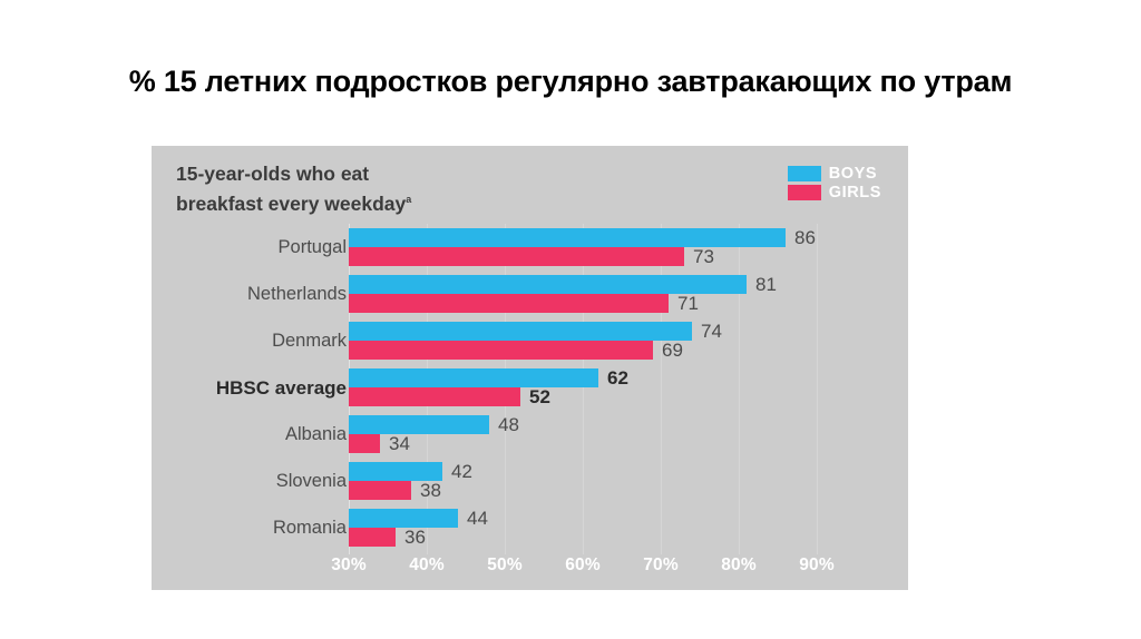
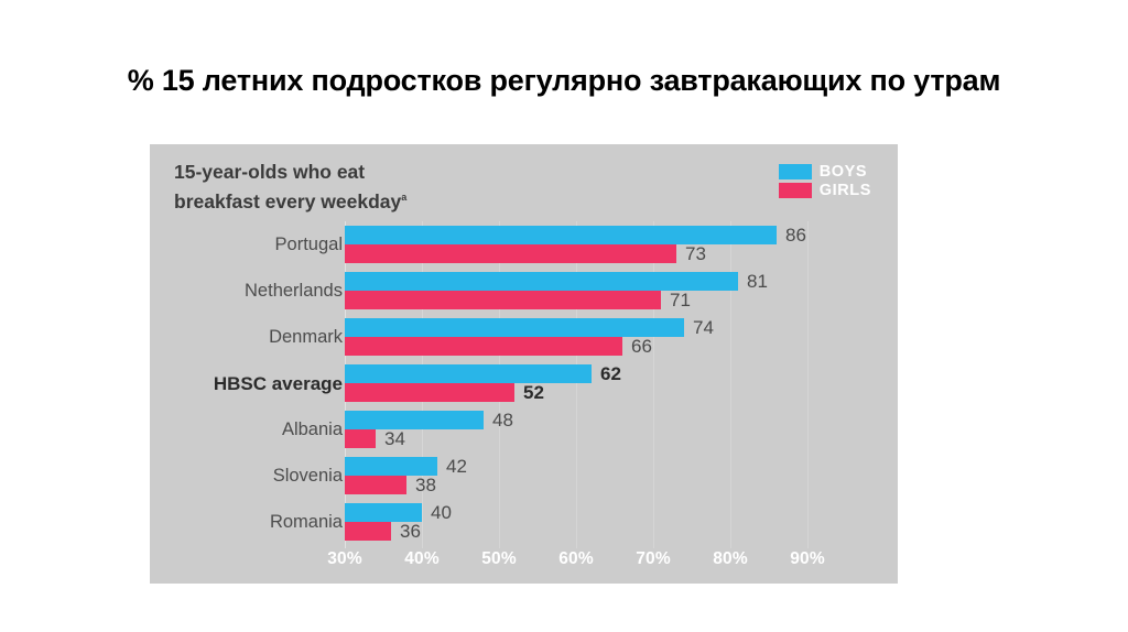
GIRLS/Denmark: 69 -> 66
BOYS/Romania: 44 -> 40
